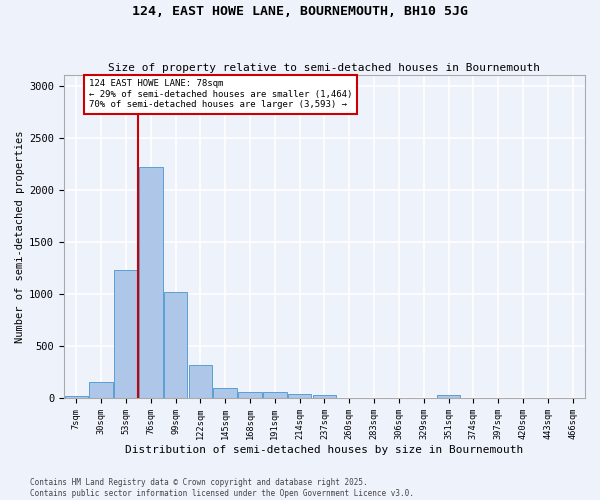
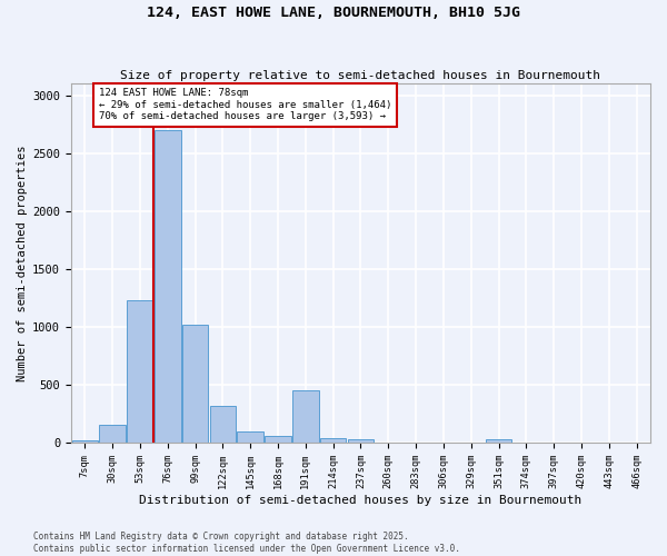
76sqm: 2220 -> 2700
191sqm: 60 -> 450
